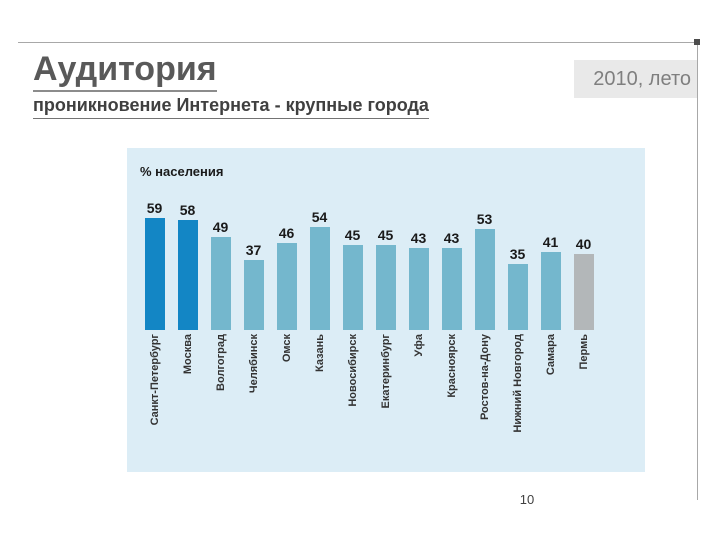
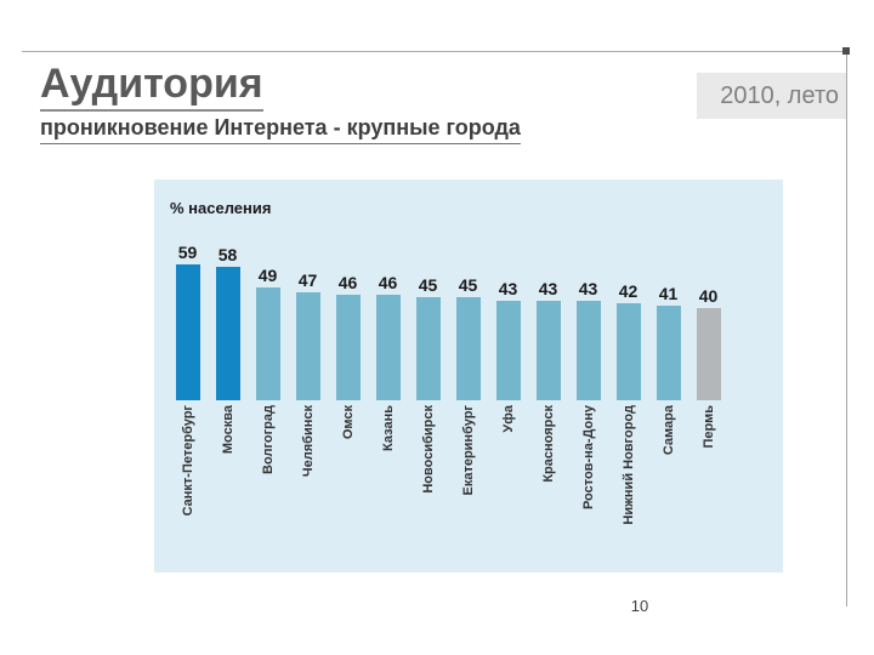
Челябинск: 37 -> 47
Казань: 54 -> 46
Ростов-на-Дону: 53 -> 43
Нижний Новгород: 35 -> 42
